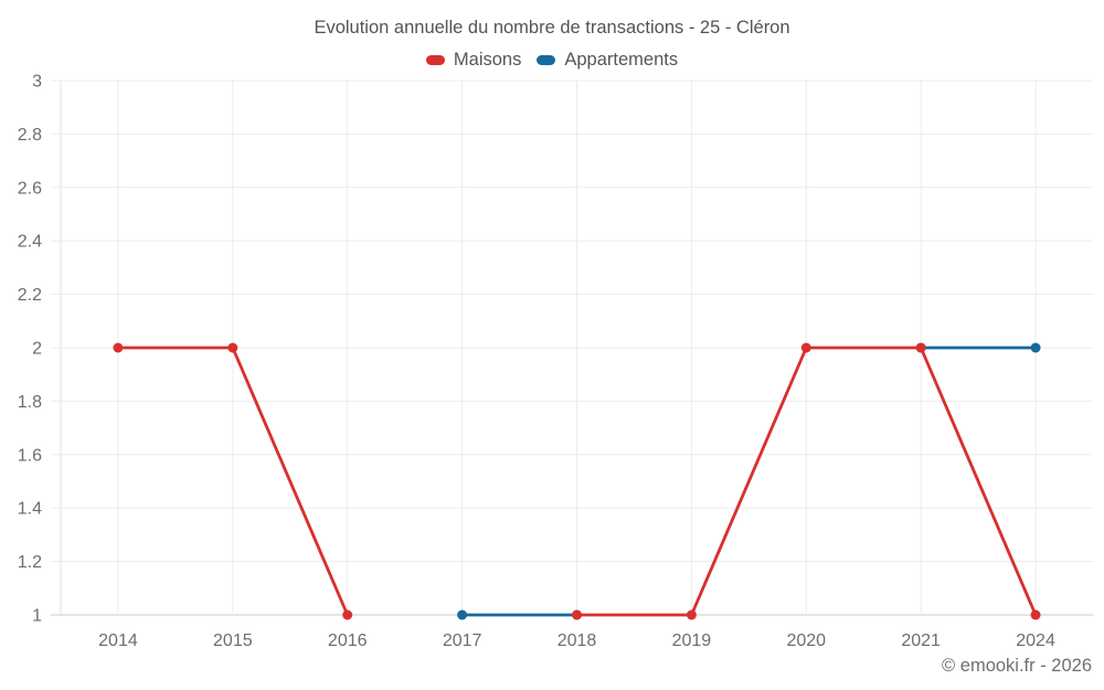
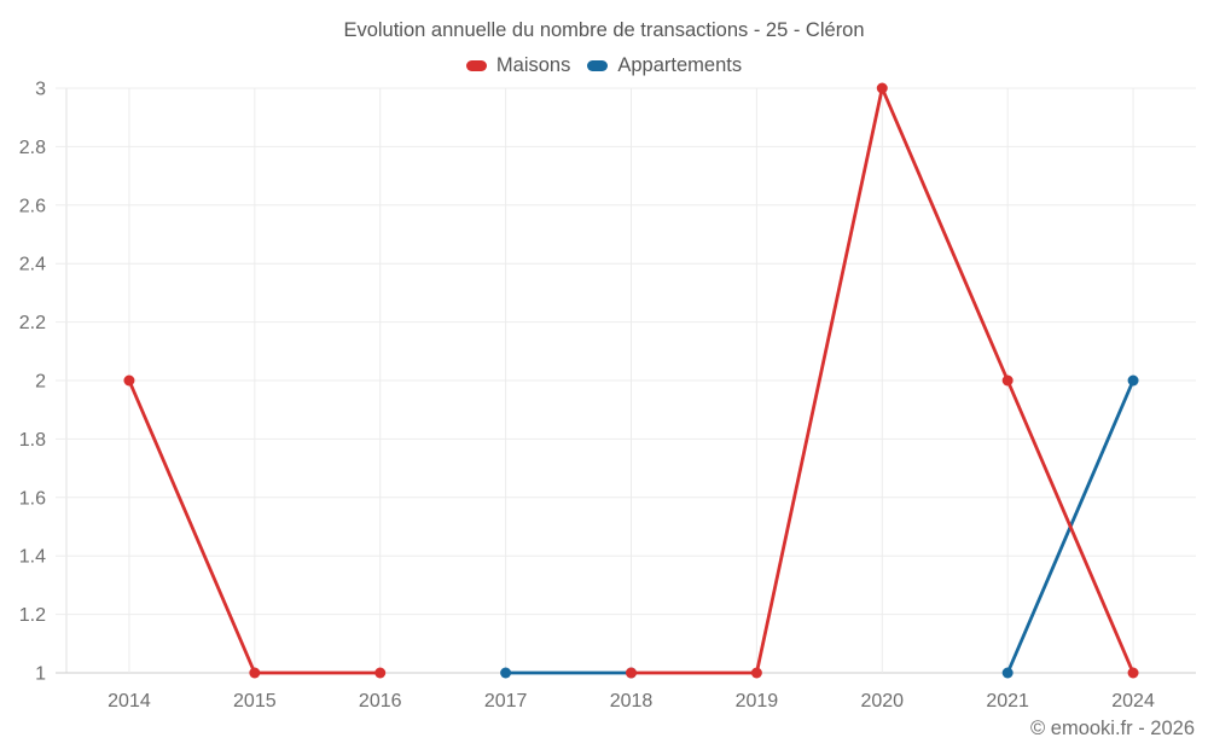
Maisons/2015: 2 -> 1
Maisons/2020: 2 -> 3
Appartements/2021: 2 -> 1
